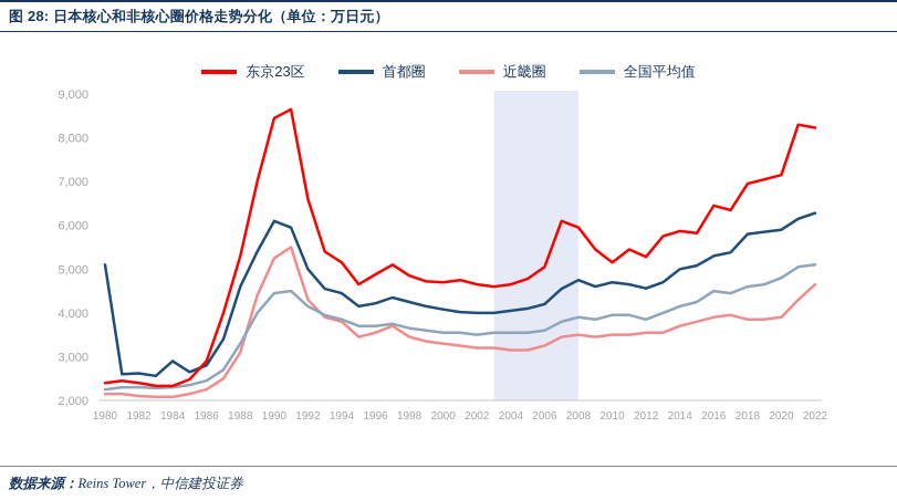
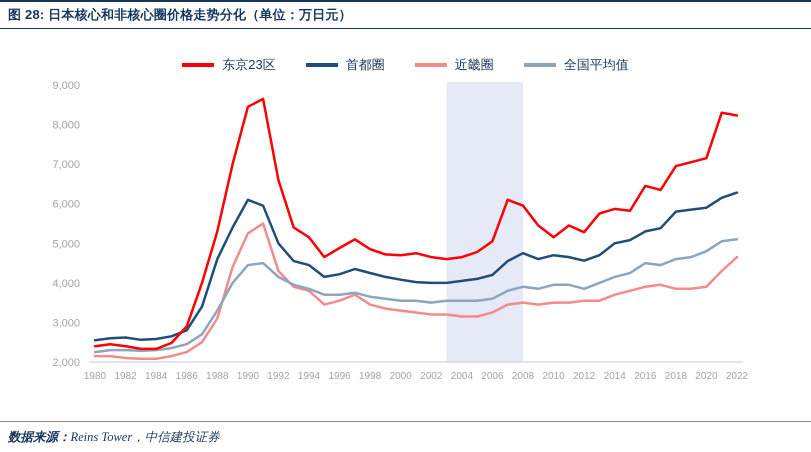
首都圈/1980: 5100 -> 2600
首都圈/1984: 2900 -> 2600
